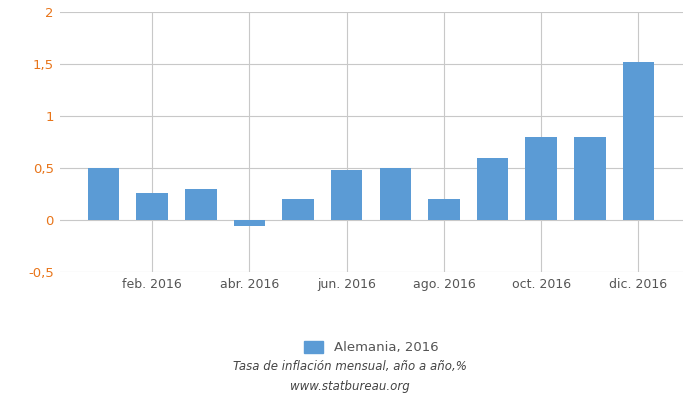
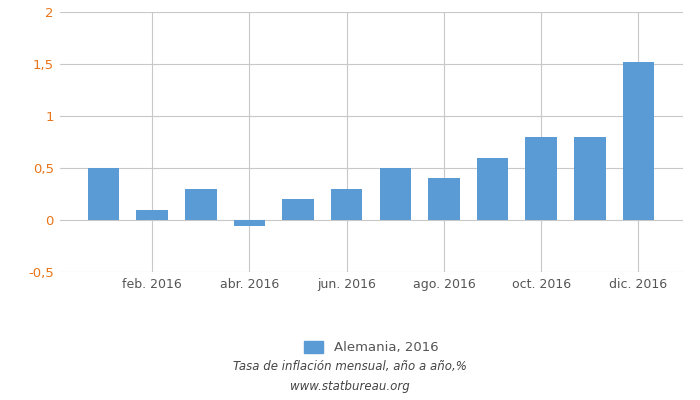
feb. 2016: 0,26 -> 0,10
jun. 2016: 0,48 -> 0,30
ago. 2016: 0,20 -> 0,40
